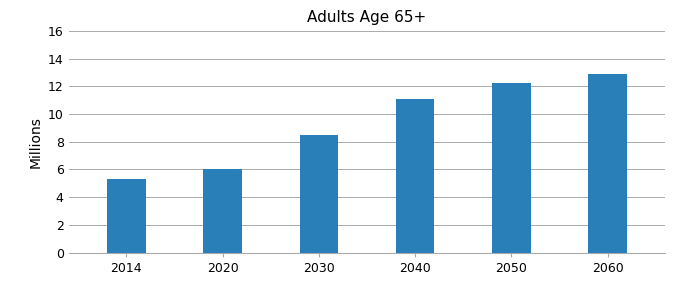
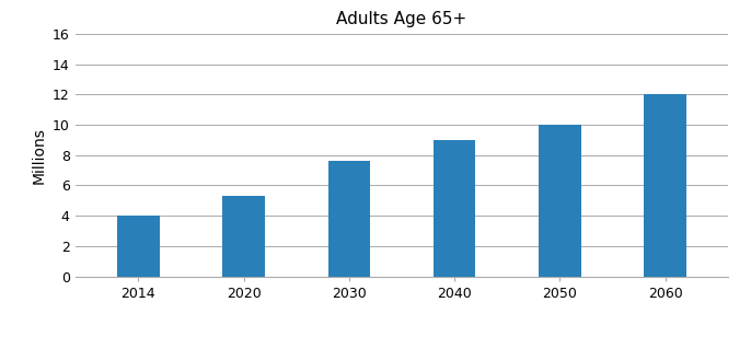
2014: 5.3 -> 4.0
2020: 6.0 -> 5.3
2030: 8.5 -> 7.6
2040: 11.1 -> 9.0
2050: 12.2 -> 10.0
2060: 12.9 -> 12.0
